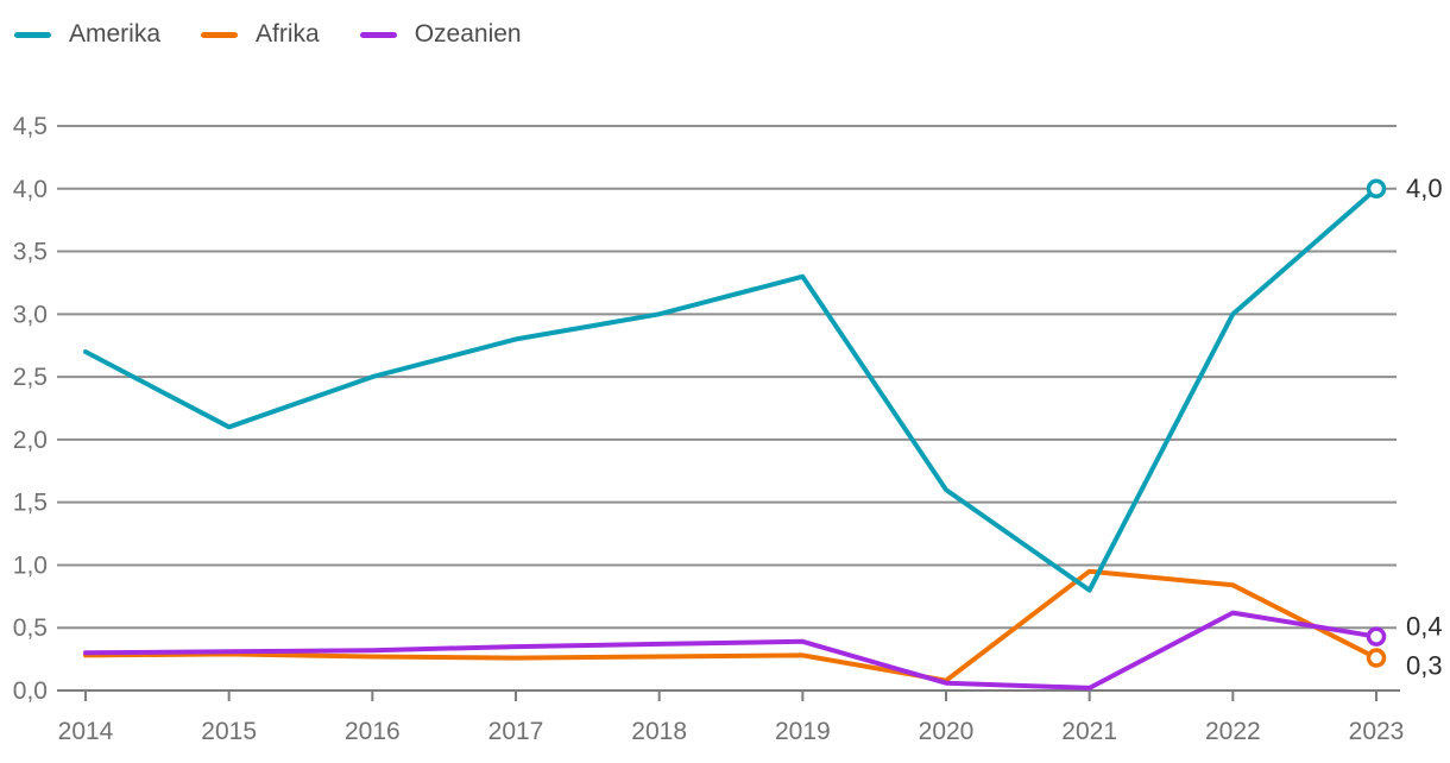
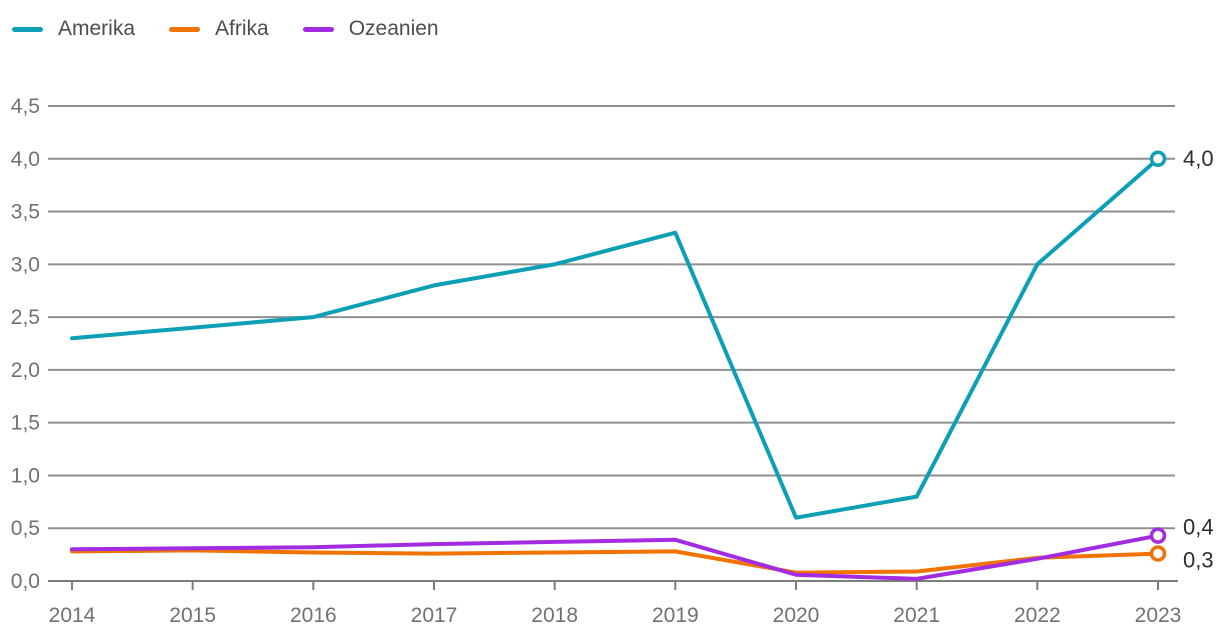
Amerika/2014: 2,7 -> 2,3
Amerika/2015: 2,1 -> 2,4
Amerika/2020: 1,6 -> 0,6
Afrika/2021: 0,95 -> 0,09
Afrika/2022: 0,84 -> 0,22
Ozeanien/2022: 0,62 -> 0,21
